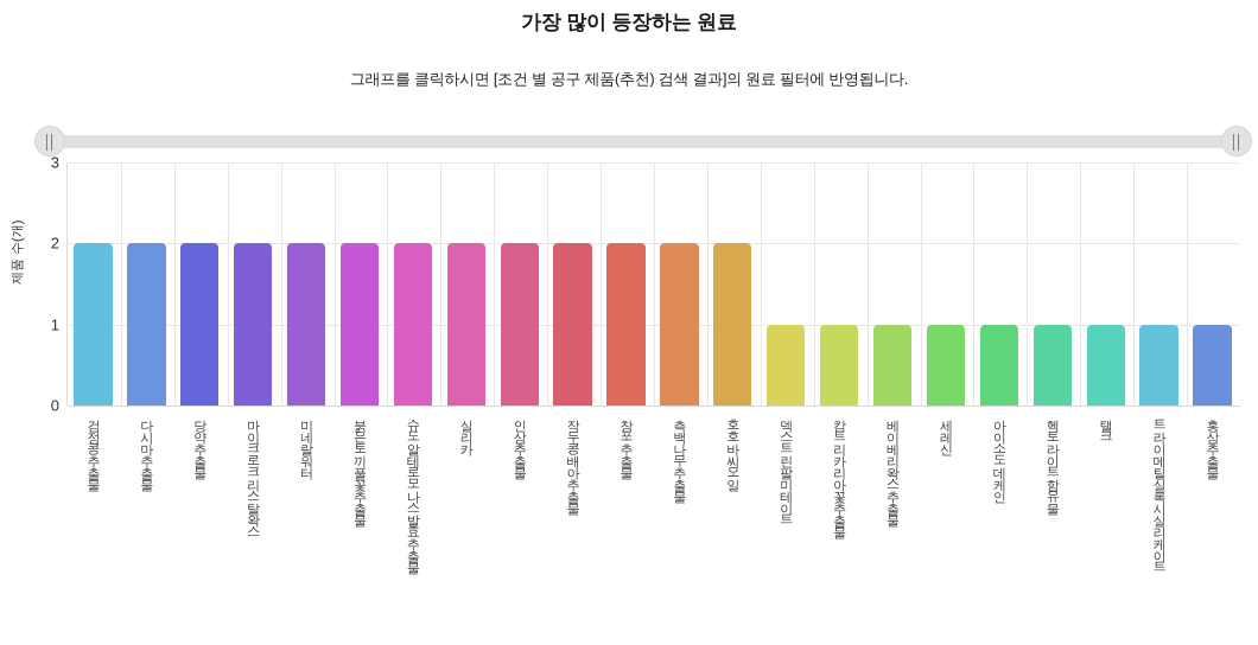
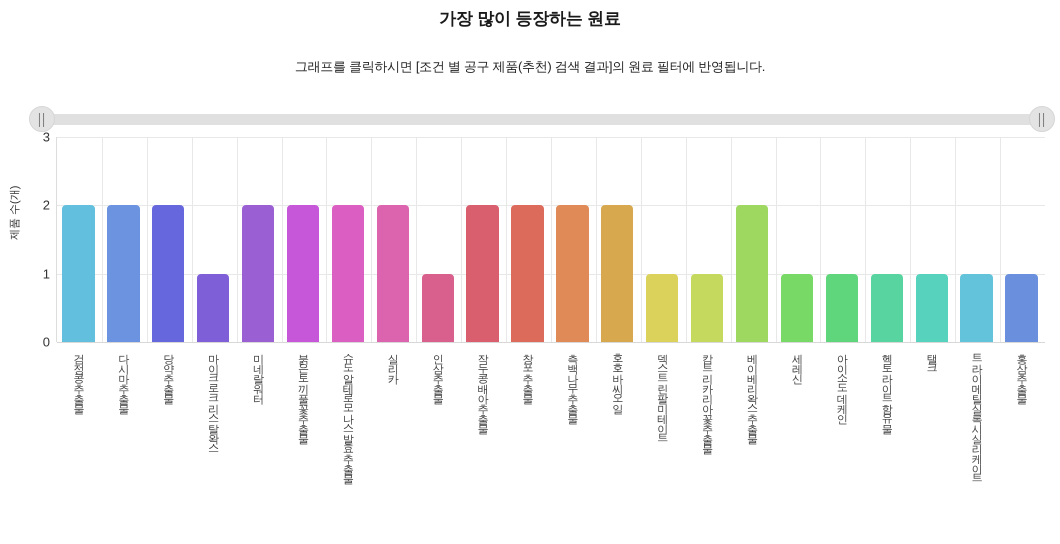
마이크로크리스탈왁스: 2 -> 1
인삼추출물: 2 -> 1
베이베리왁스추출물: 1 -> 2
